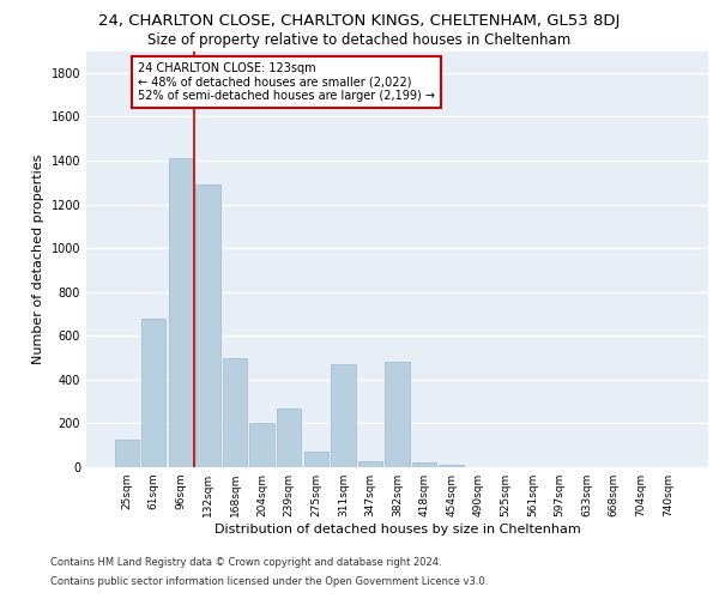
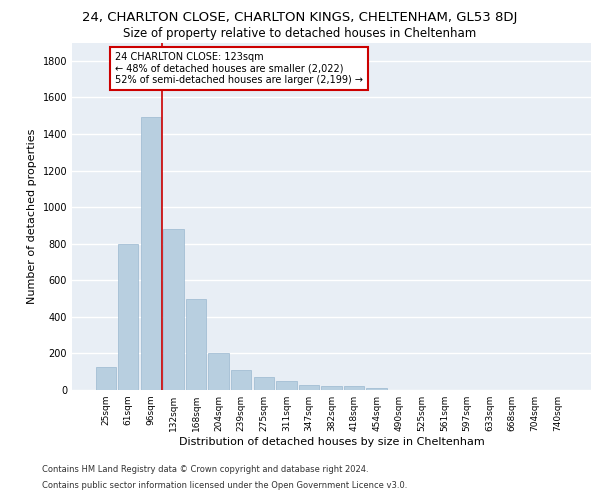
61sqm: 680 -> 800
96sqm: 1410 -> 1490
132sqm: 1290 -> 880
239sqm: 270 -> 110
311sqm: 470 -> 50
382sqm: 480 -> 20
